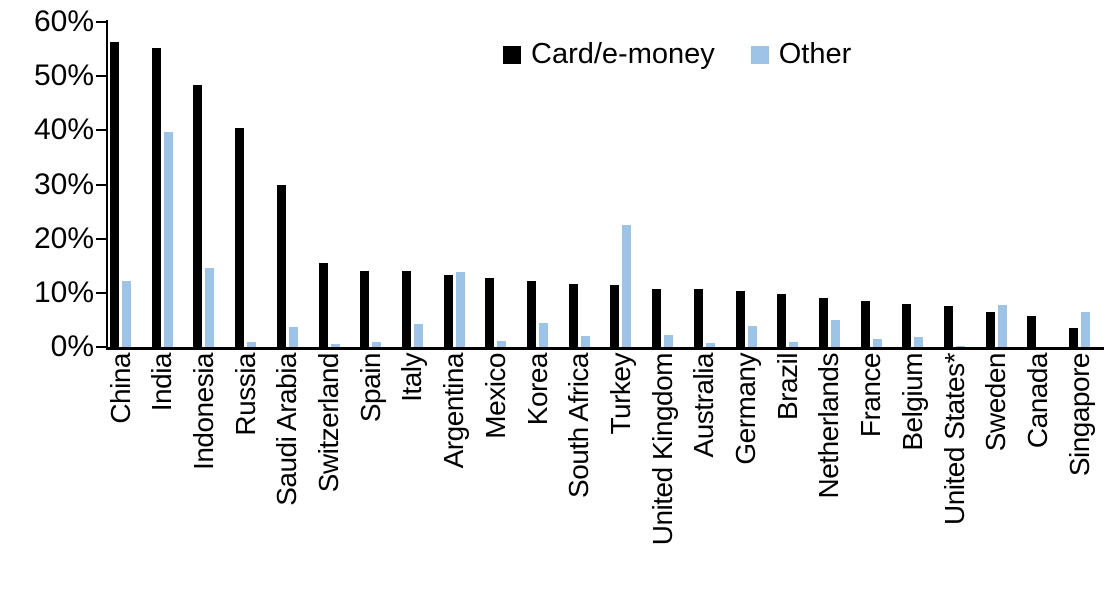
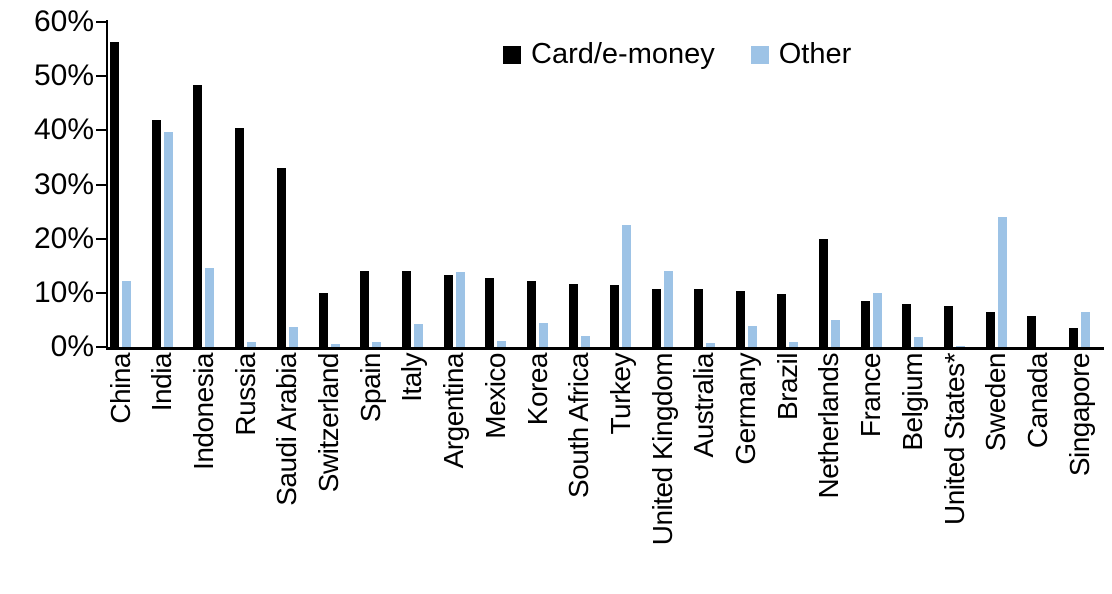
Card/e-money/India: 55% -> 42%
Card/e-money/Saudi Arabia: 30% -> 33%
Card/e-money/Switzerland: 16% -> 10%
Other/United Kingdom: 2% -> 14%
Card/e-money/Netherlands: 9% -> 20%
Other/France: 1% -> 10%
Other/Sweden: 8% -> 24%
